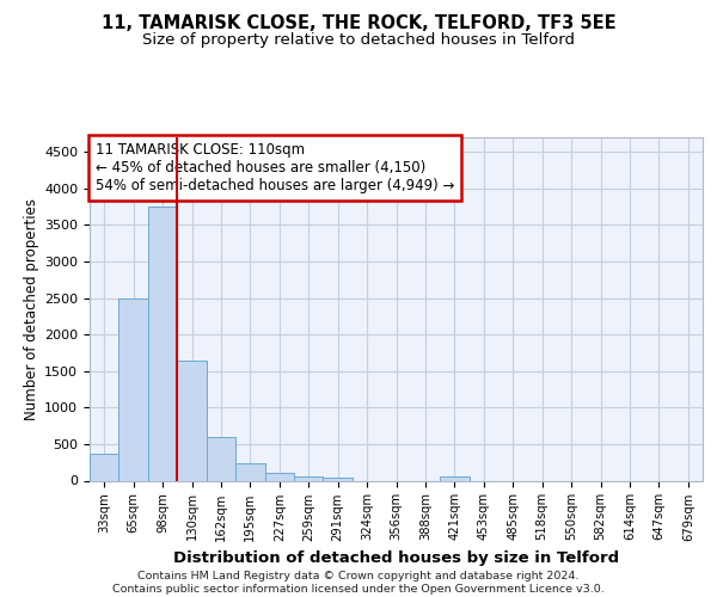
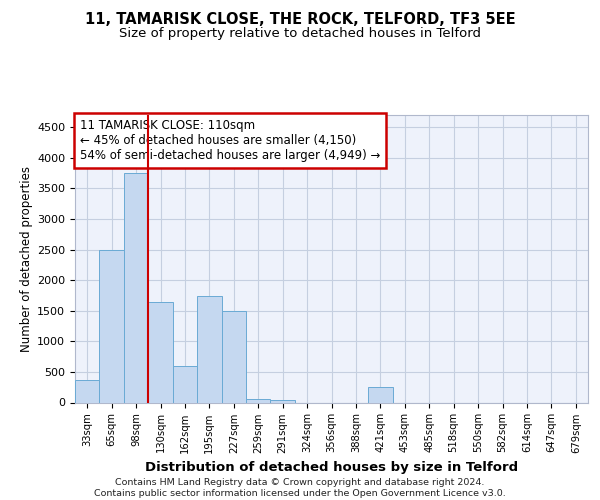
195sqm: 230 -> 1740
227sqm: 100 -> 1500
421sqm: 60 -> 260
